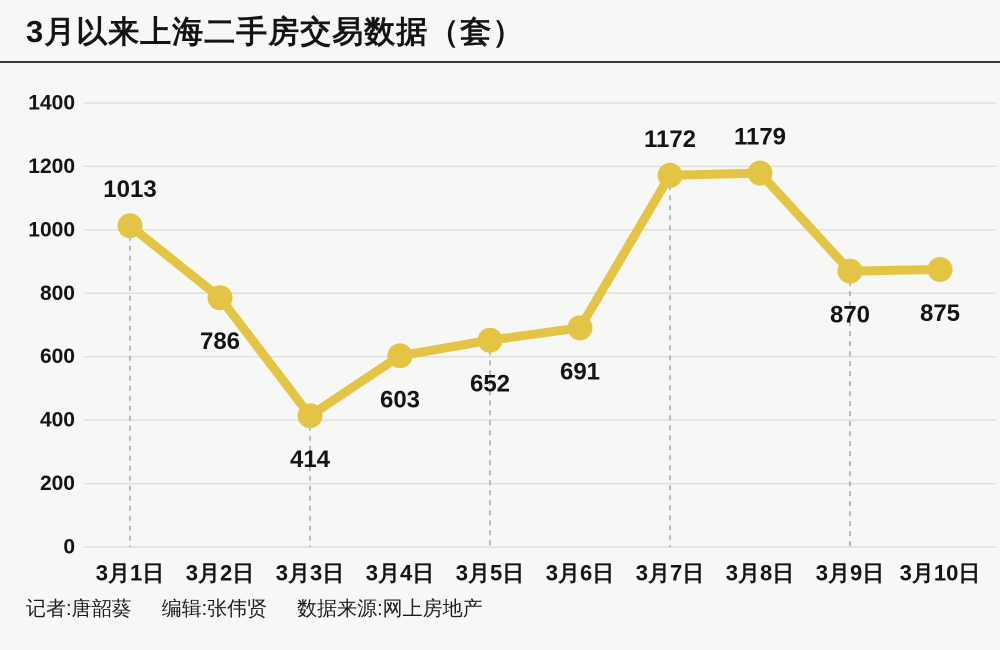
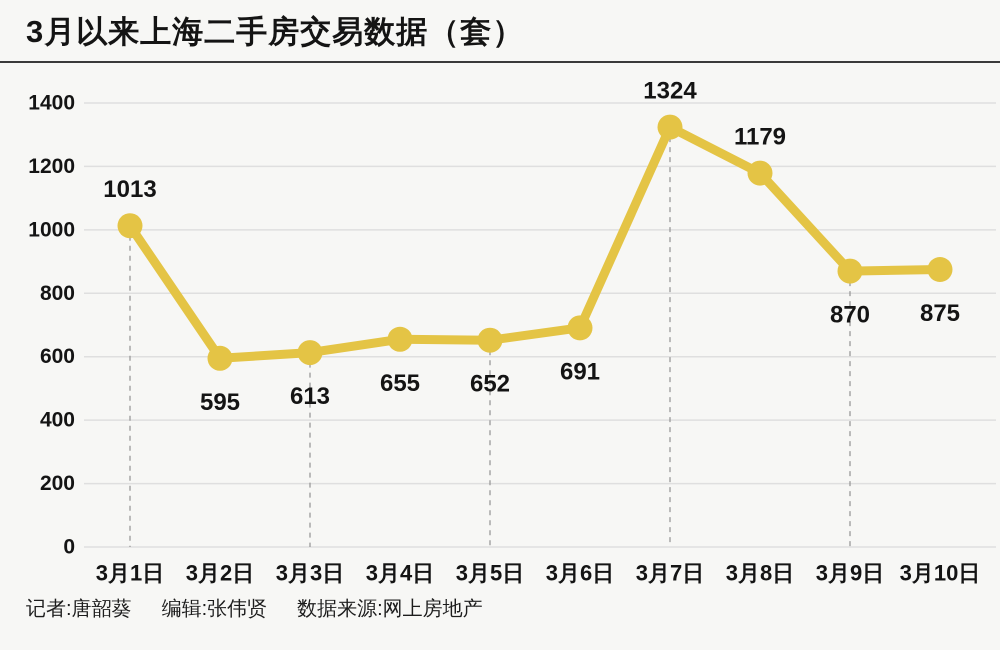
3月2日: 786 -> 595
3月3日: 414 -> 613
3月4日: 603 -> 655
3月7日: 1172 -> 1324
